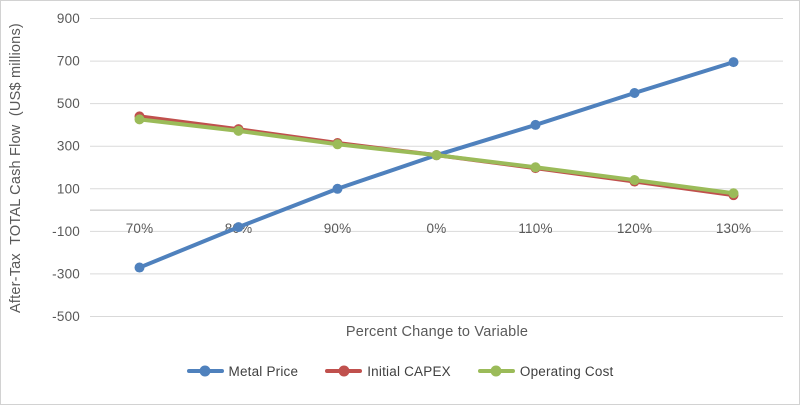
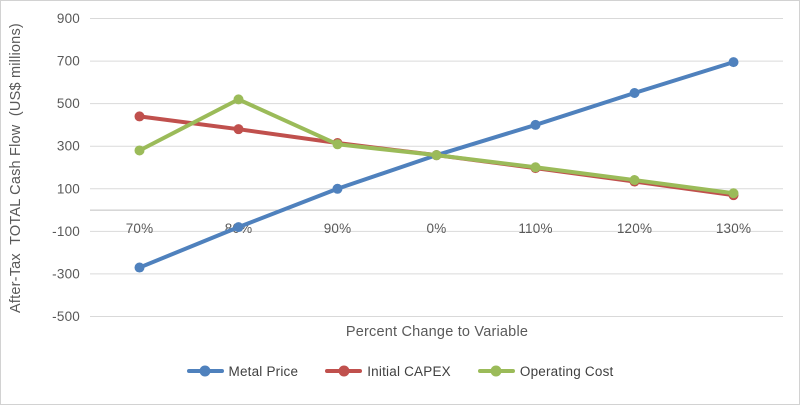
Operating Cost/70%: 430 -> 280
Operating Cost/80%: 370 -> 520
